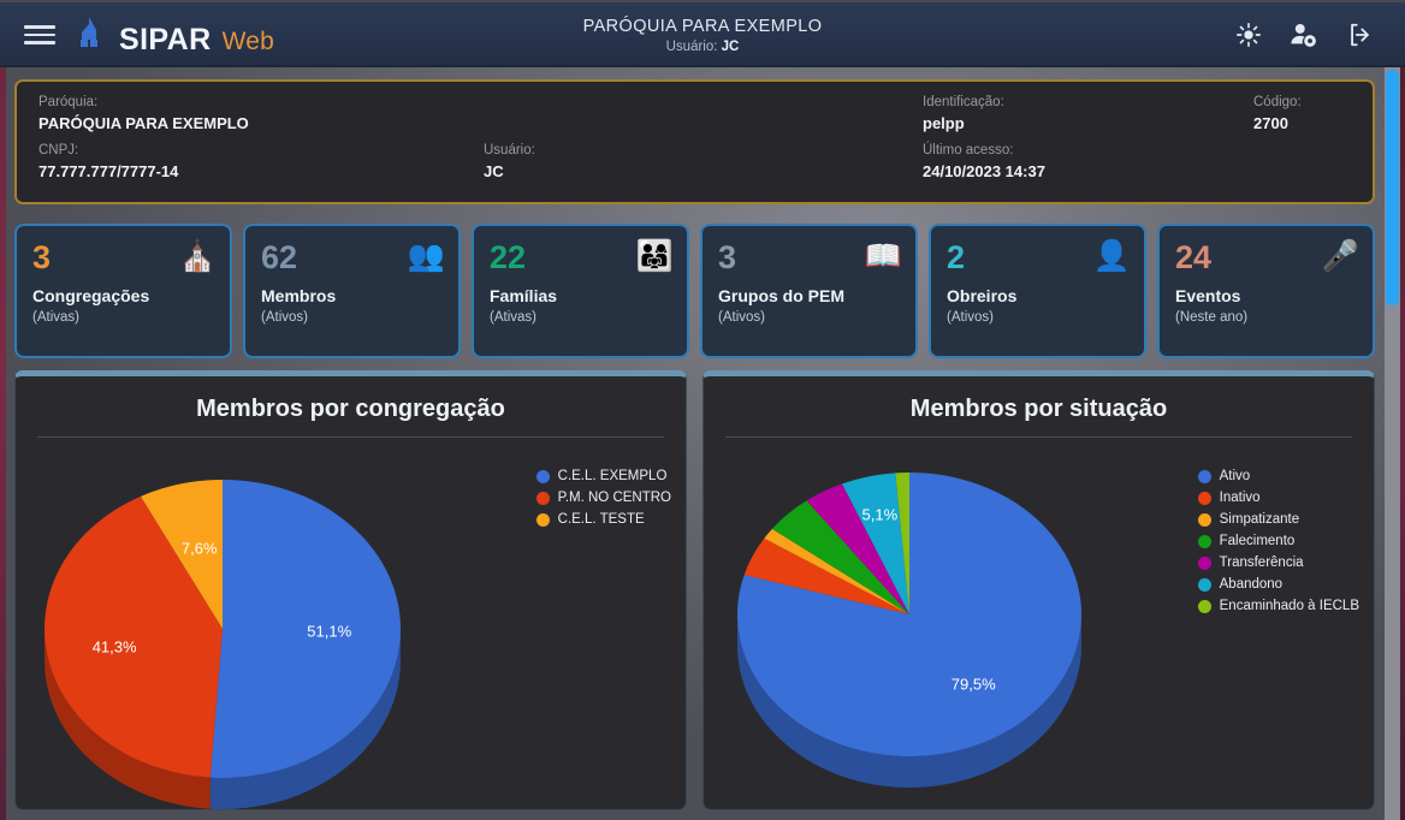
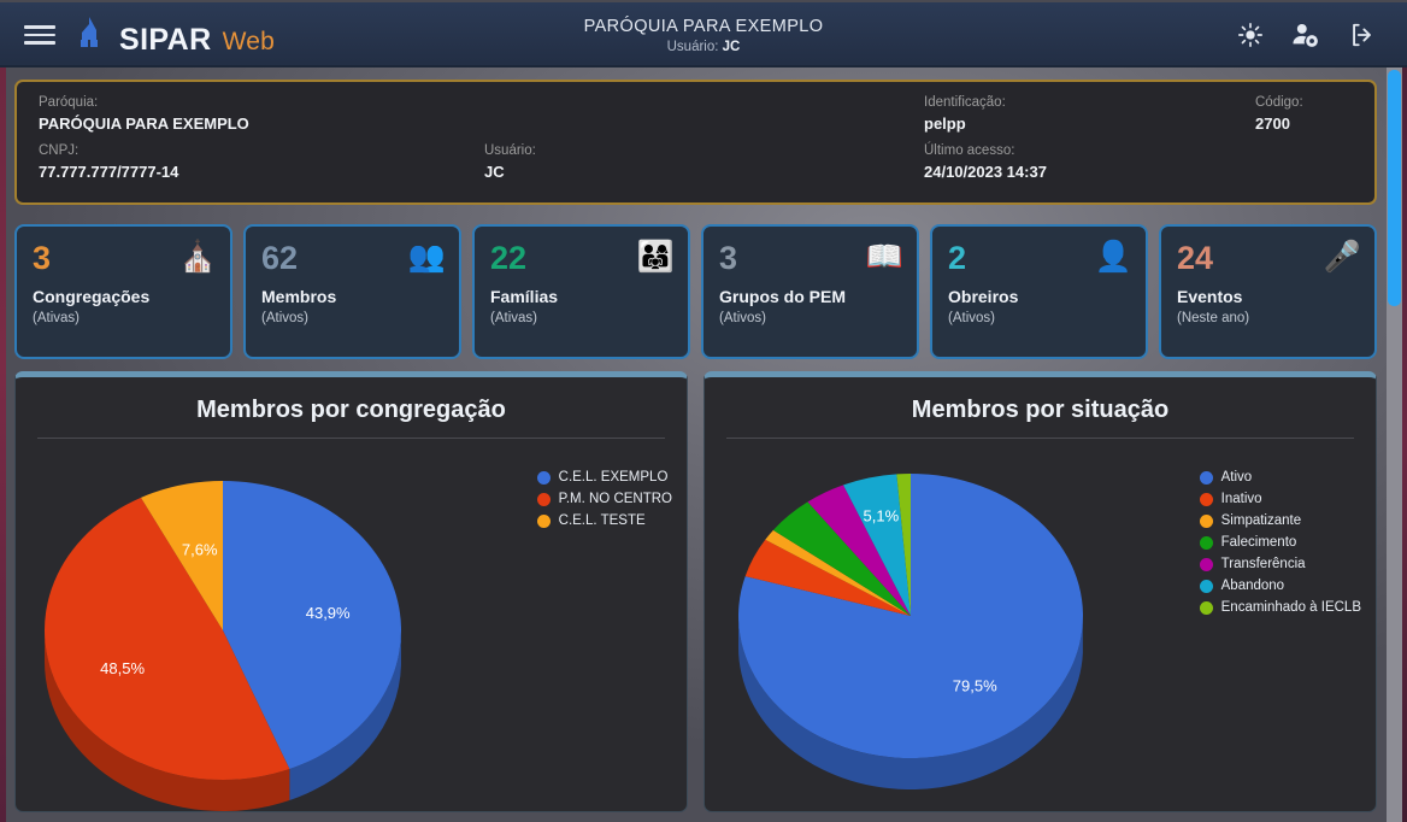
Membros por congregação/C.E.L. EXEMPLO: 51,1% -> 43,9%
Membros por congregação/P.M. NO CENTRO: 41,3% -> 48,5%
